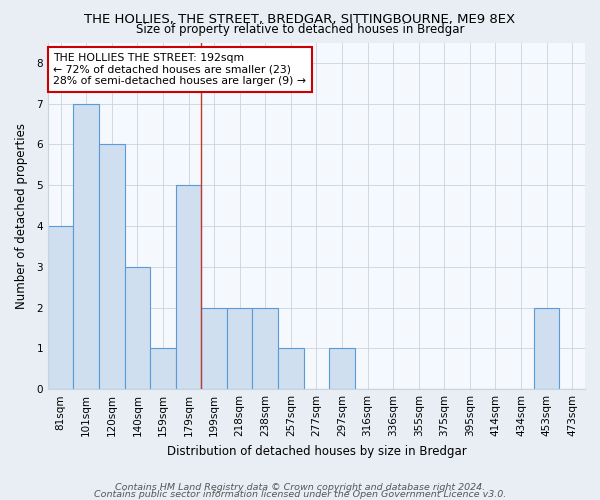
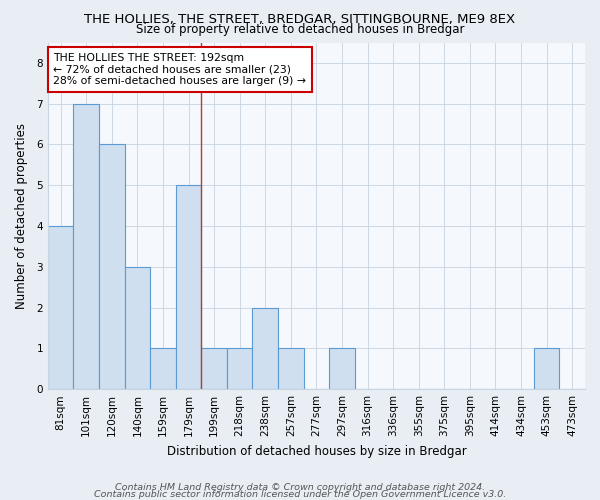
199sqm: 2 -> 1
218sqm: 2 -> 1
453sqm: 2 -> 1
